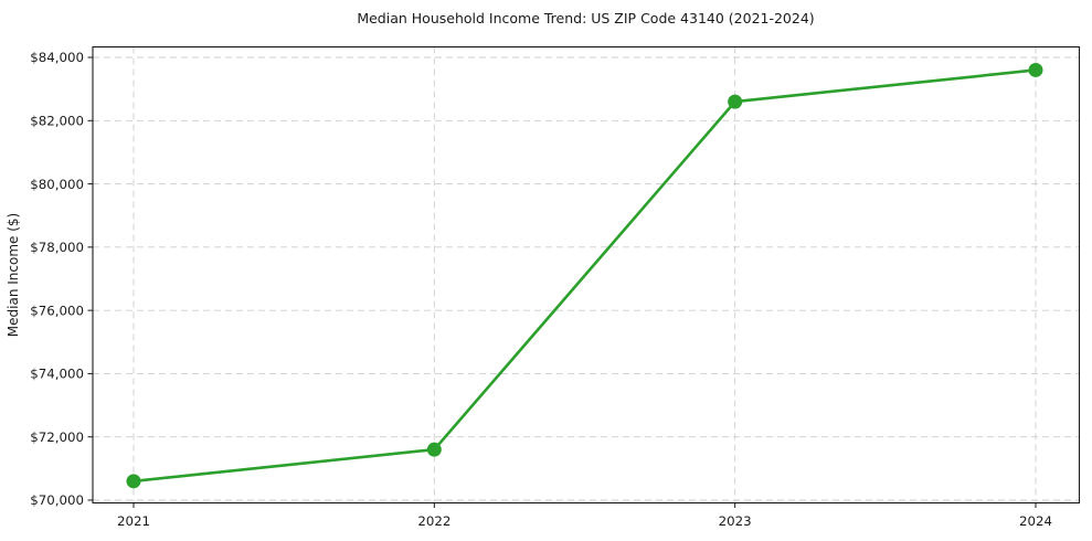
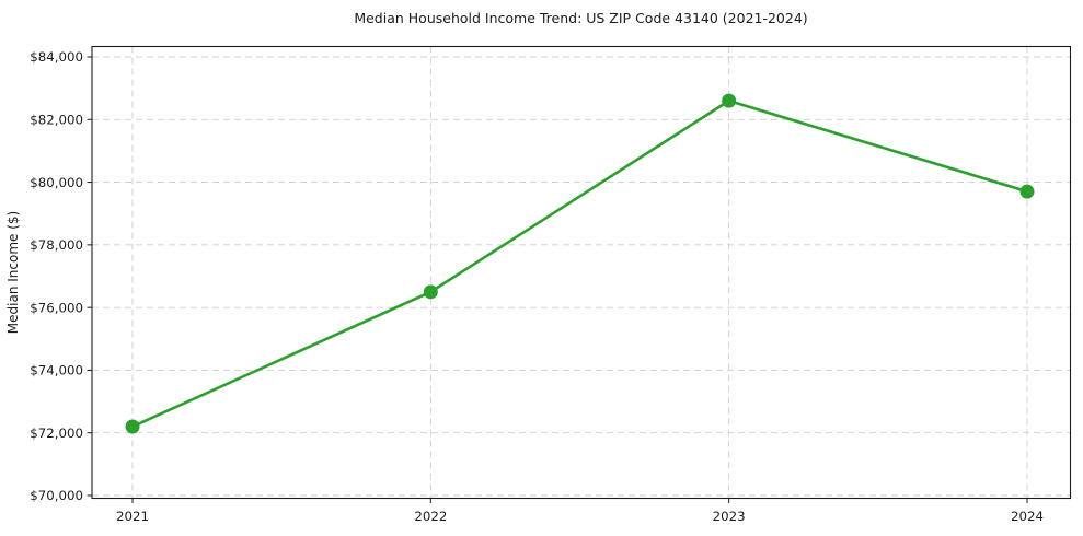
2021: $70600 -> $72200
2022: $71600 -> $76500
2024: $83600 -> $79700
